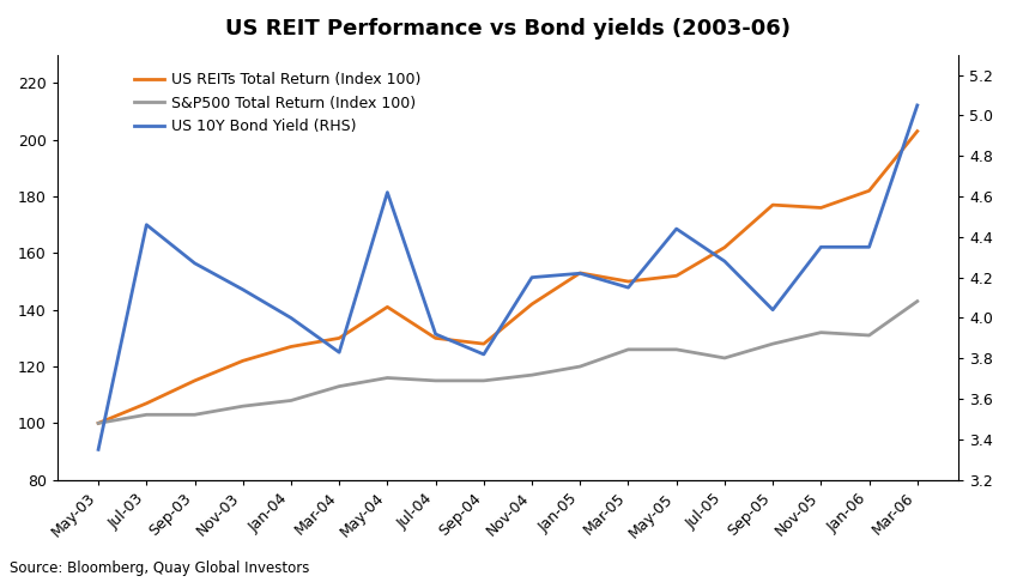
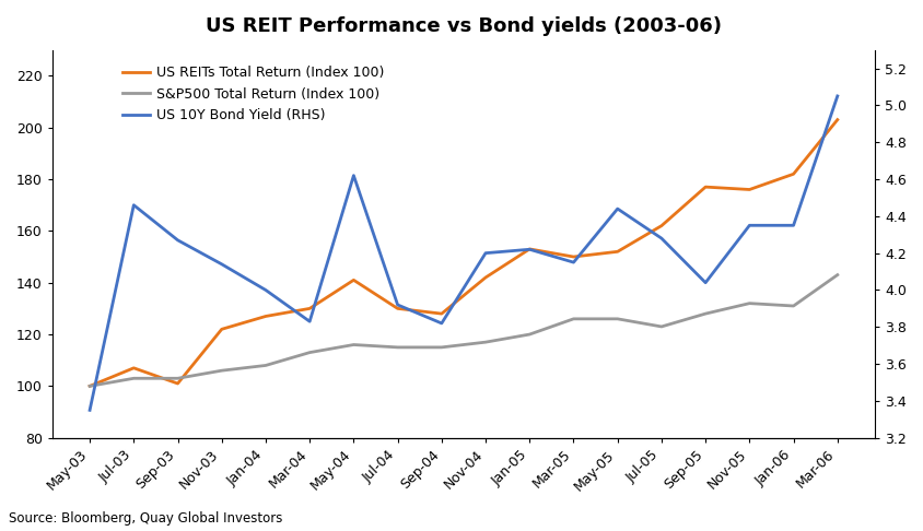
US REITs Total Return (Index 100)/Sep-03: 115 -> 101
